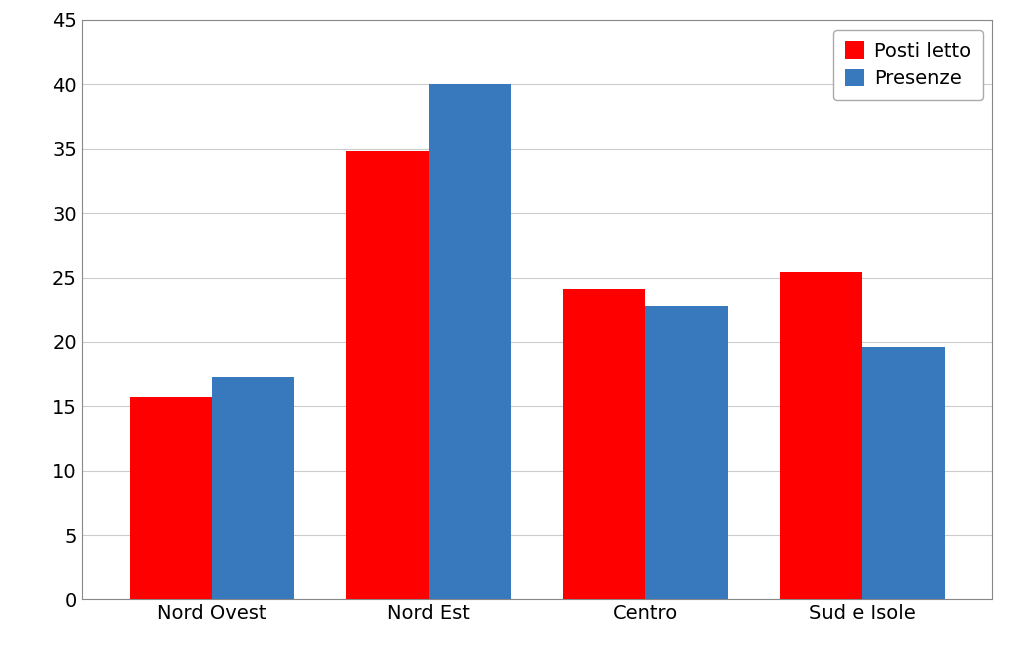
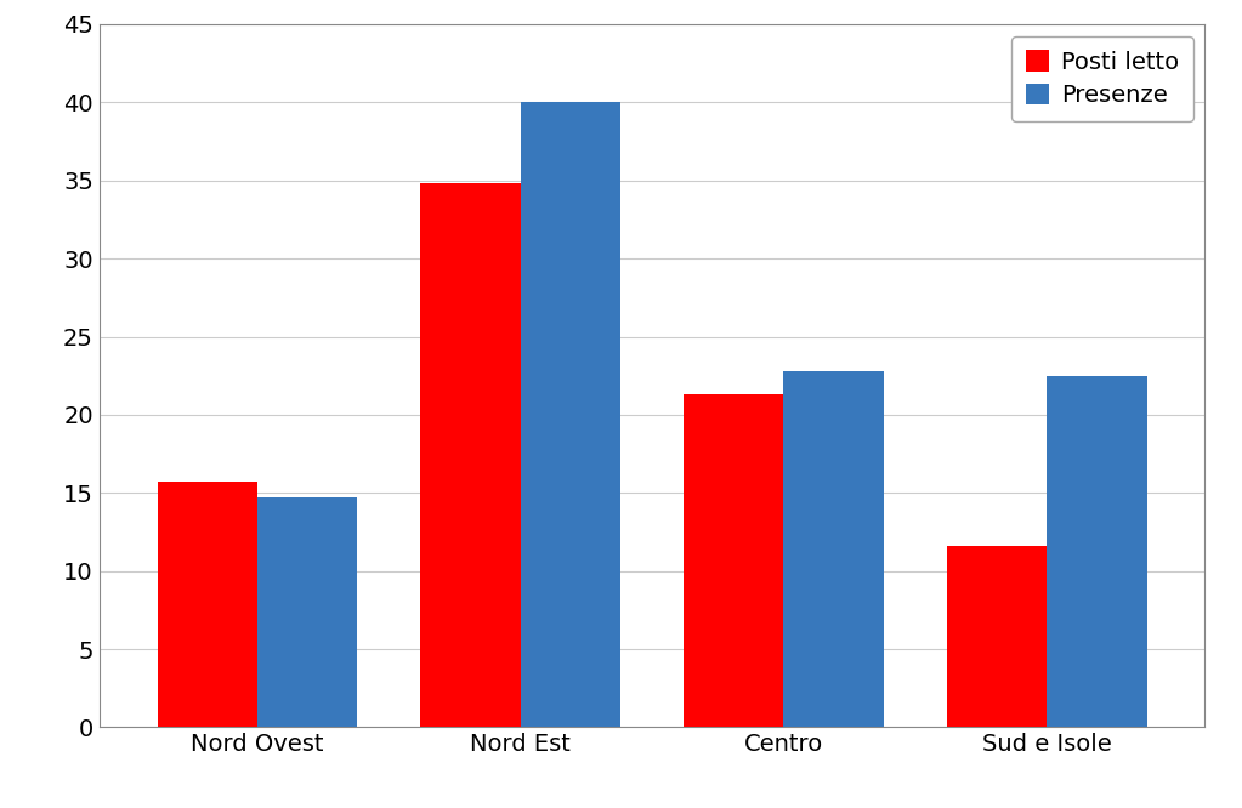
Presenze/Nord Ovest: 17.3 -> 14.7
Posti letto/Centro: 24.1 -> 21.3
Posti letto/Sud e Isole: 25.4 -> 11.6
Presenze/Sud e Isole: 19.6 -> 22.5
